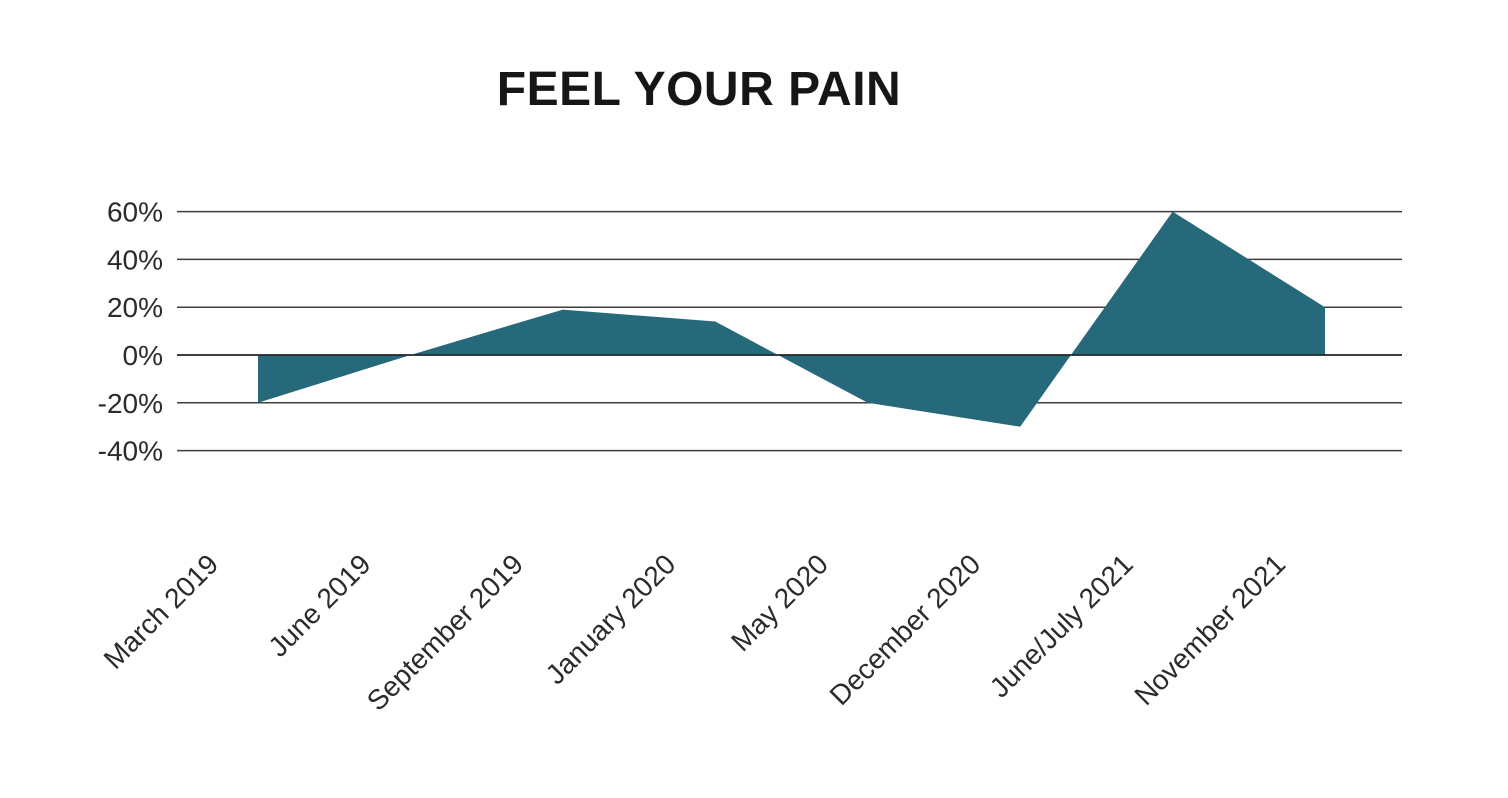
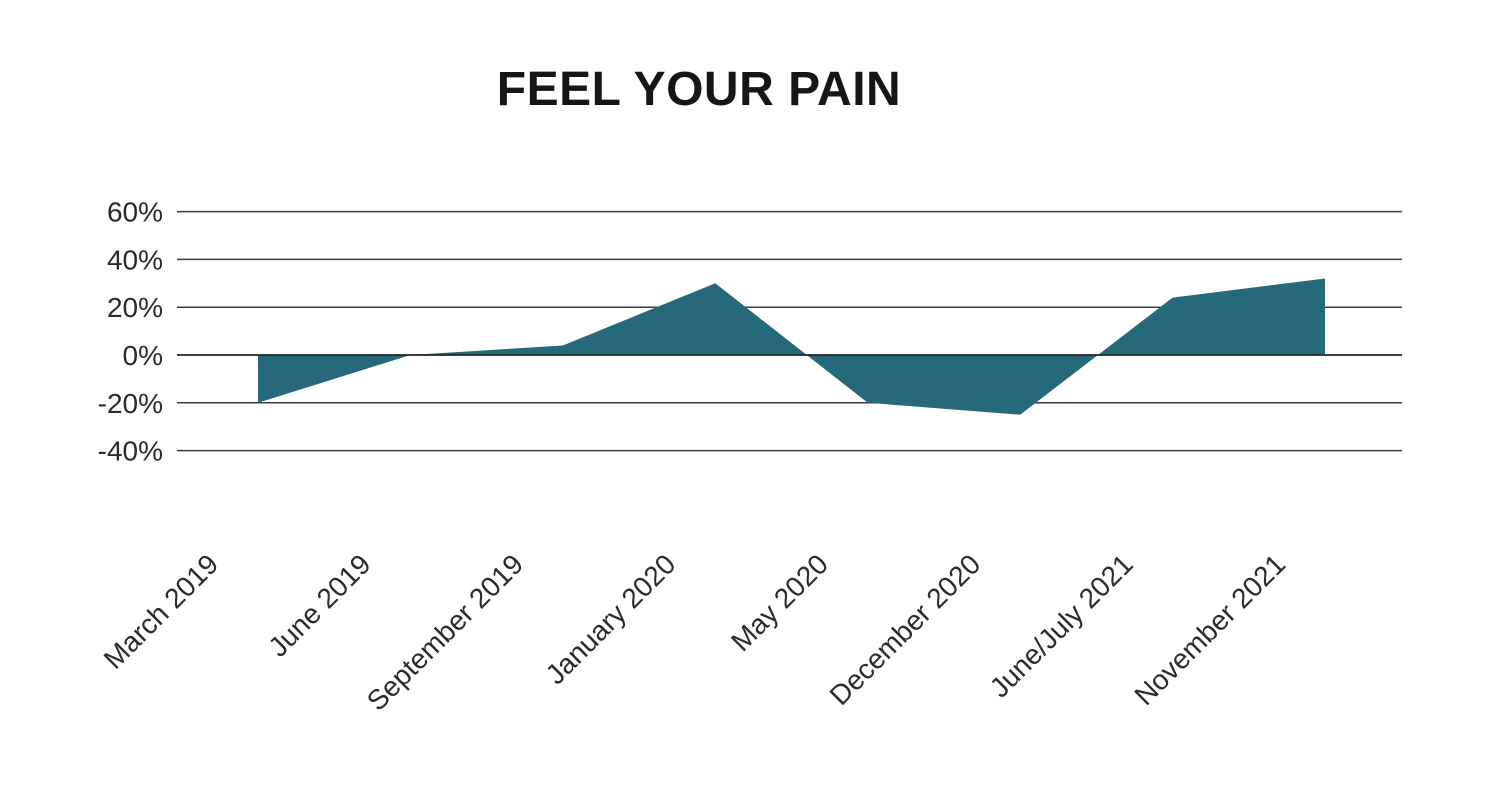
September 2019: 19% -> 4%
January 2020: 14% -> 30%
December 2020: -30% -> -25%
June/July 2021: 60% -> 24%
November 2021: 20% -> 32%
